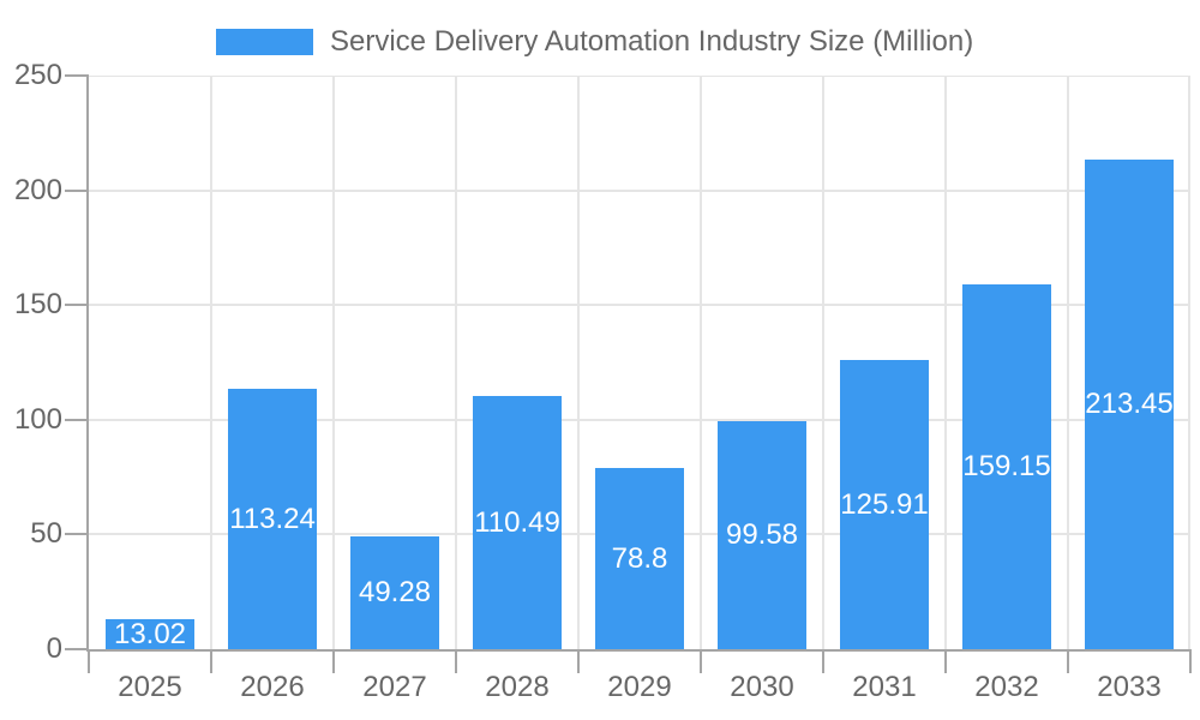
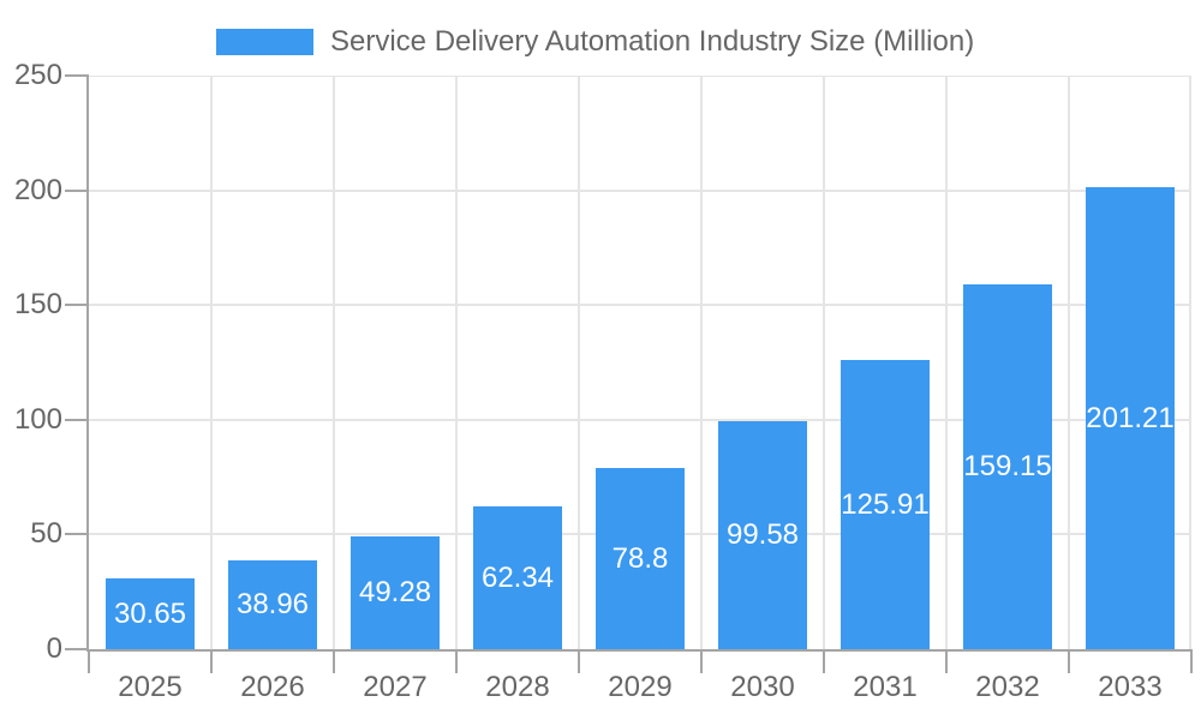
2025: 13.02 -> 30.65
2026: 113.24 -> 38.96
2028: 110.49 -> 62.34
2033: 213.45 -> 201.21
